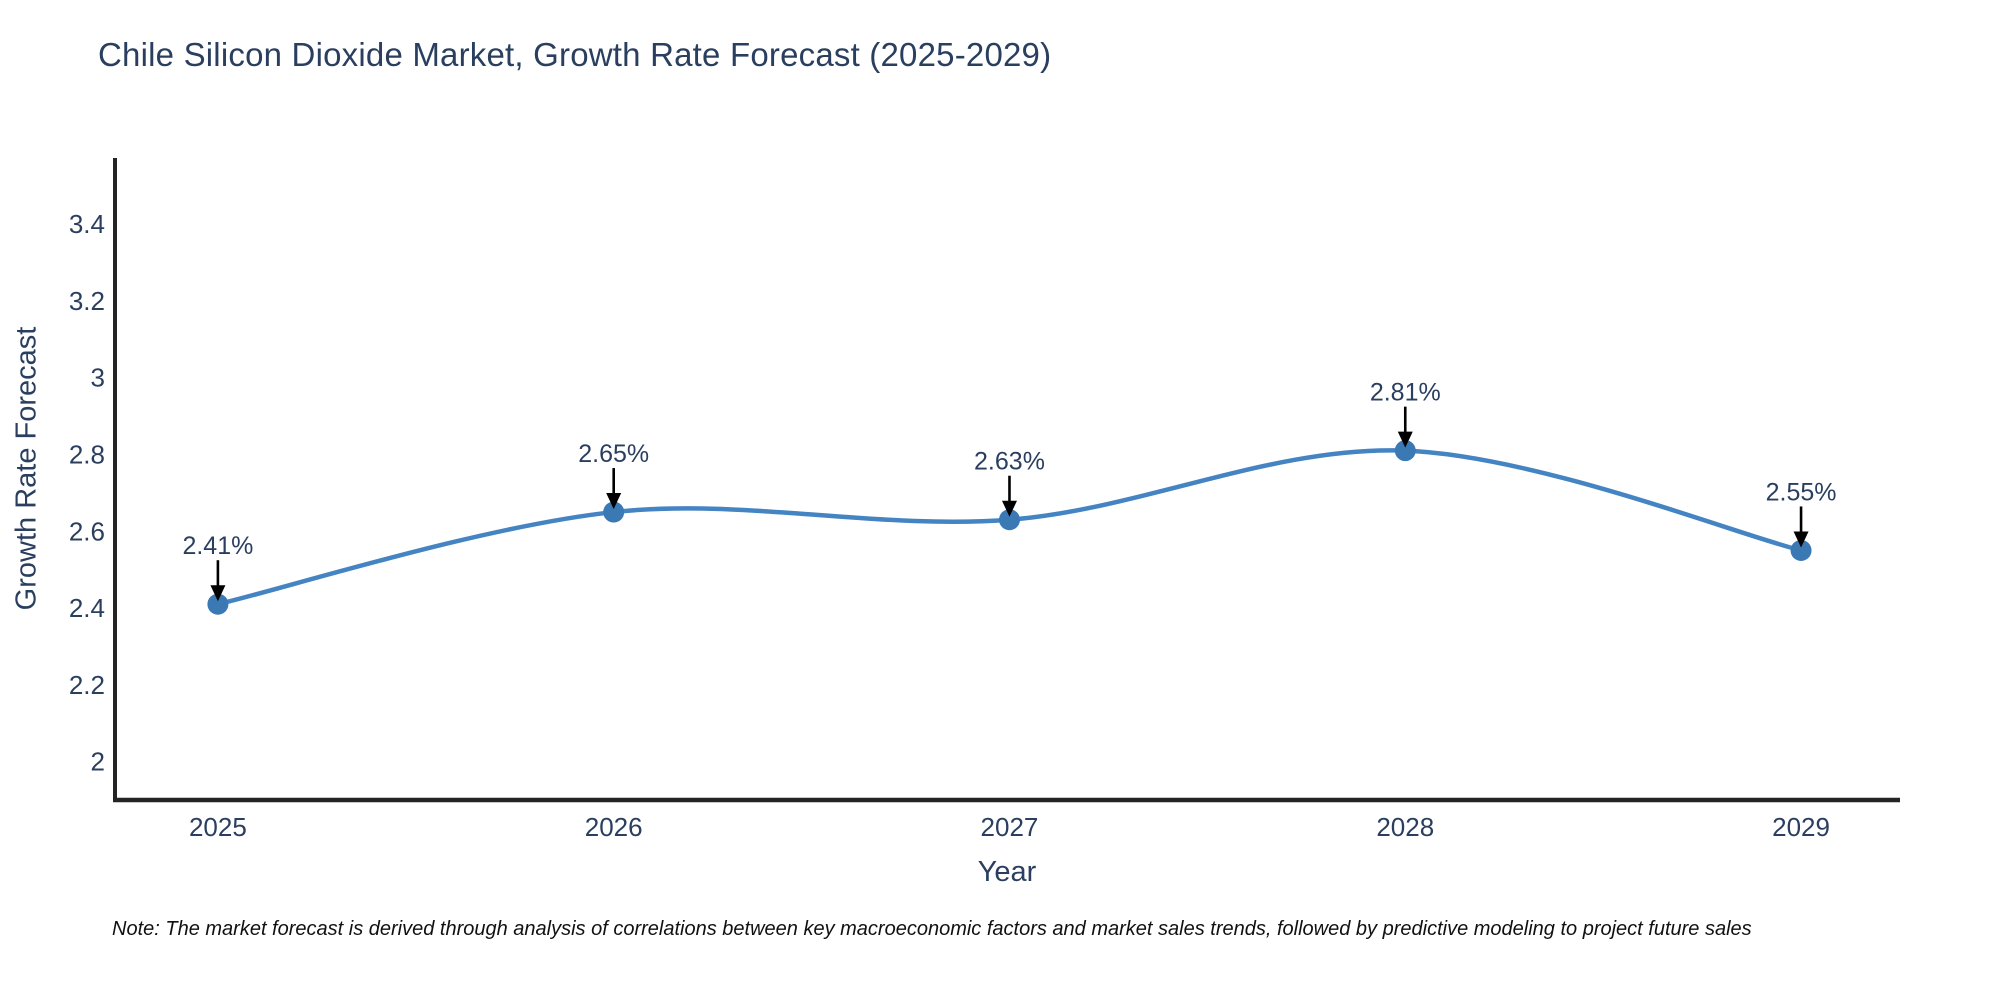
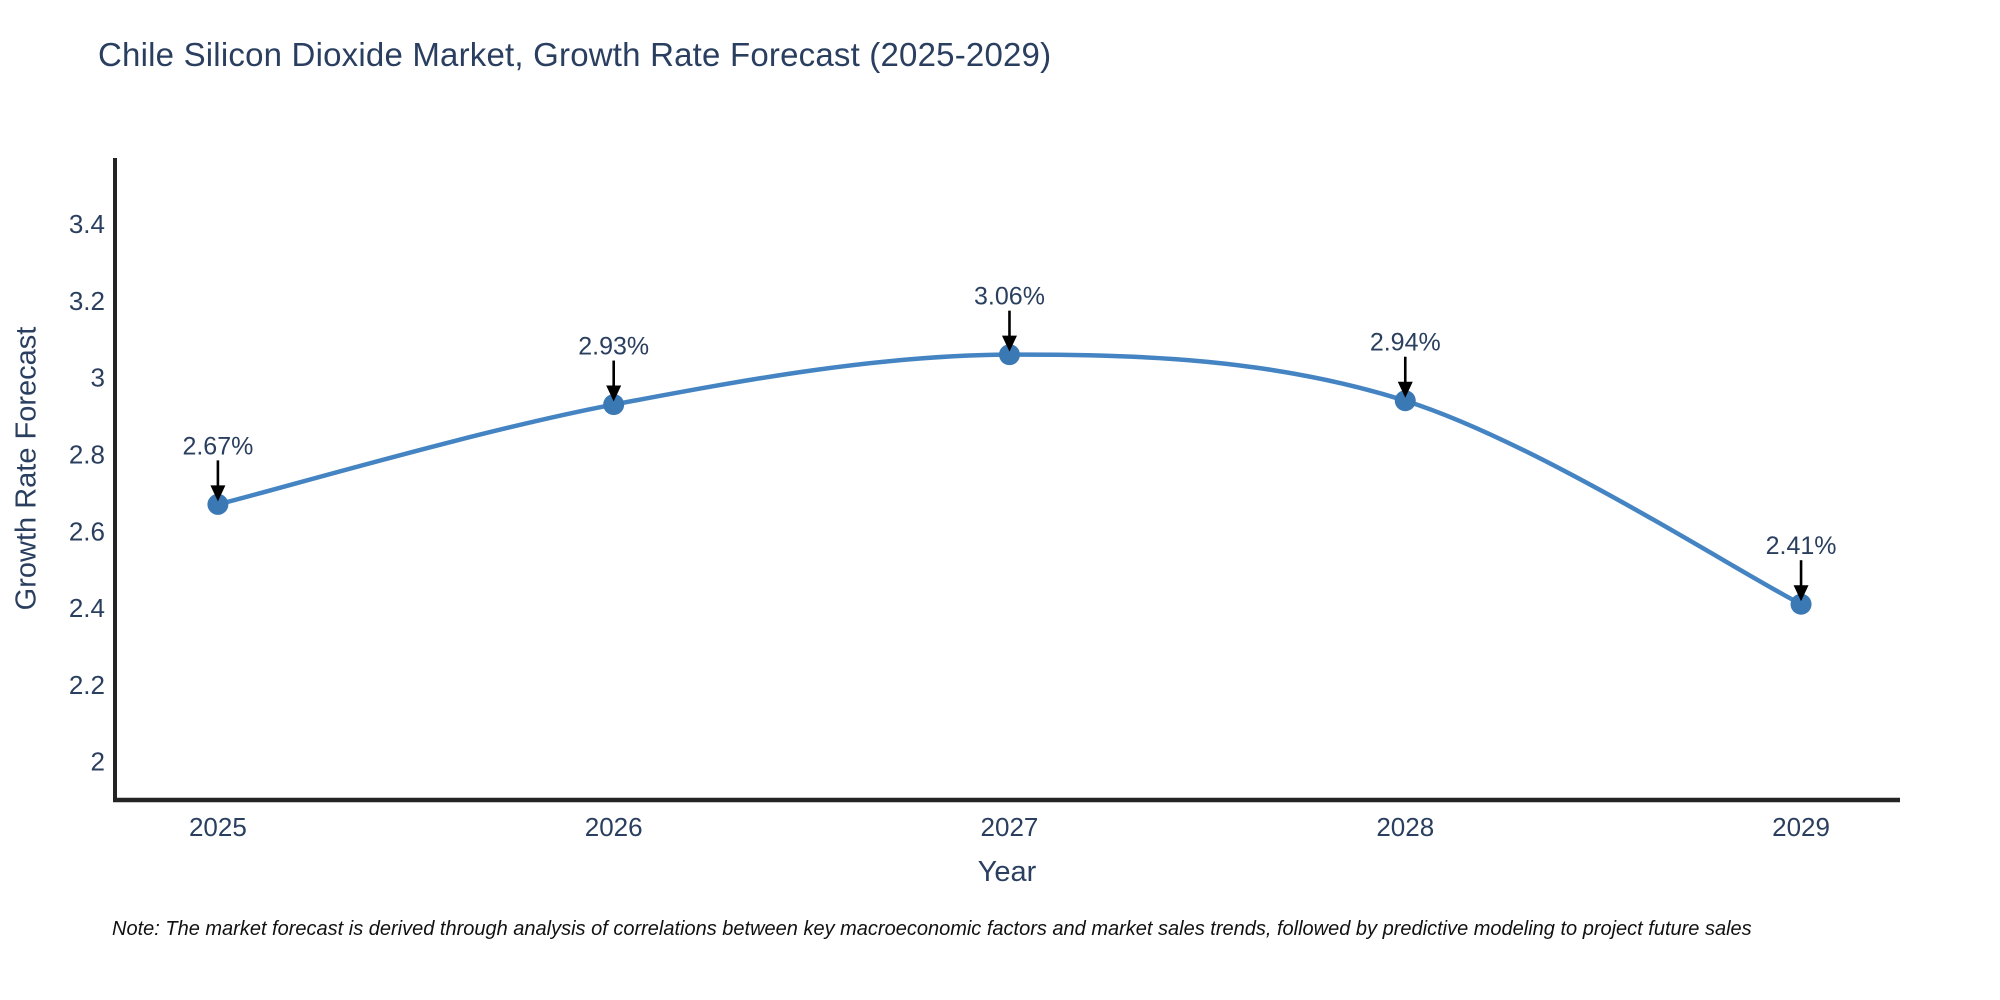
2025: 2.41% -> 2.67%
2026: 2.65% -> 2.93%
2027: 2.63% -> 3.06%
2028: 2.81% -> 2.94%
2029: 2.55% -> 2.41%
